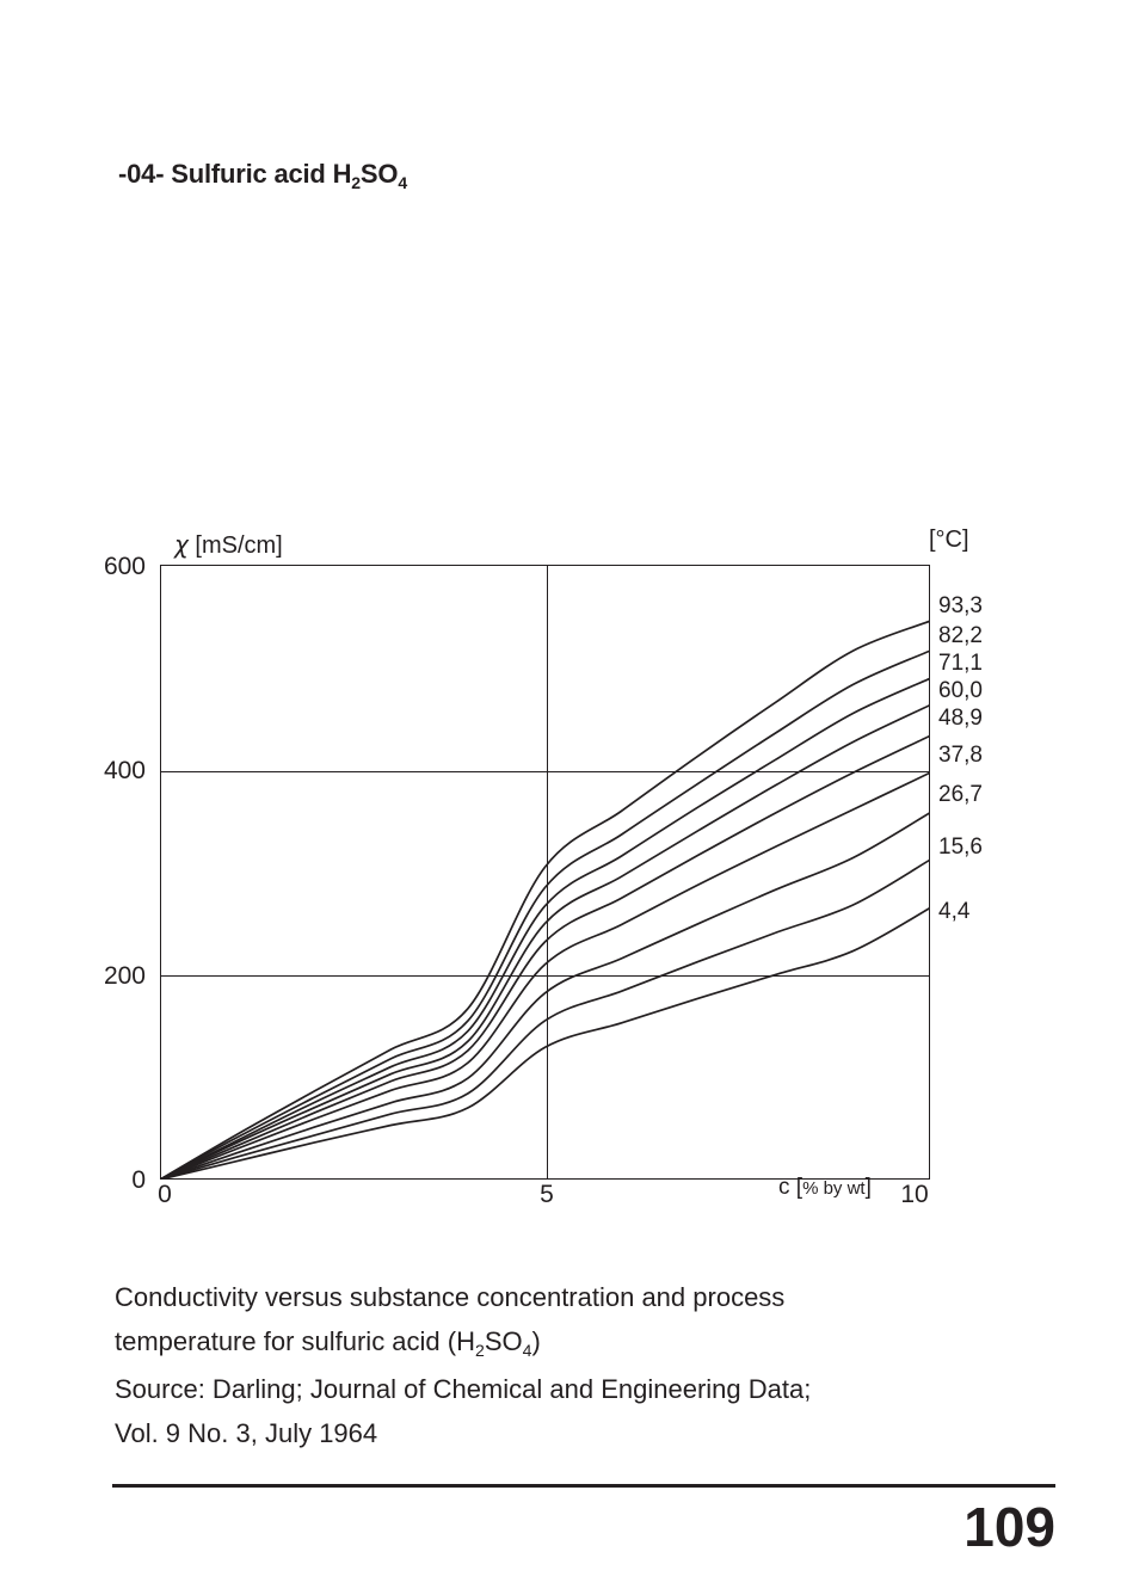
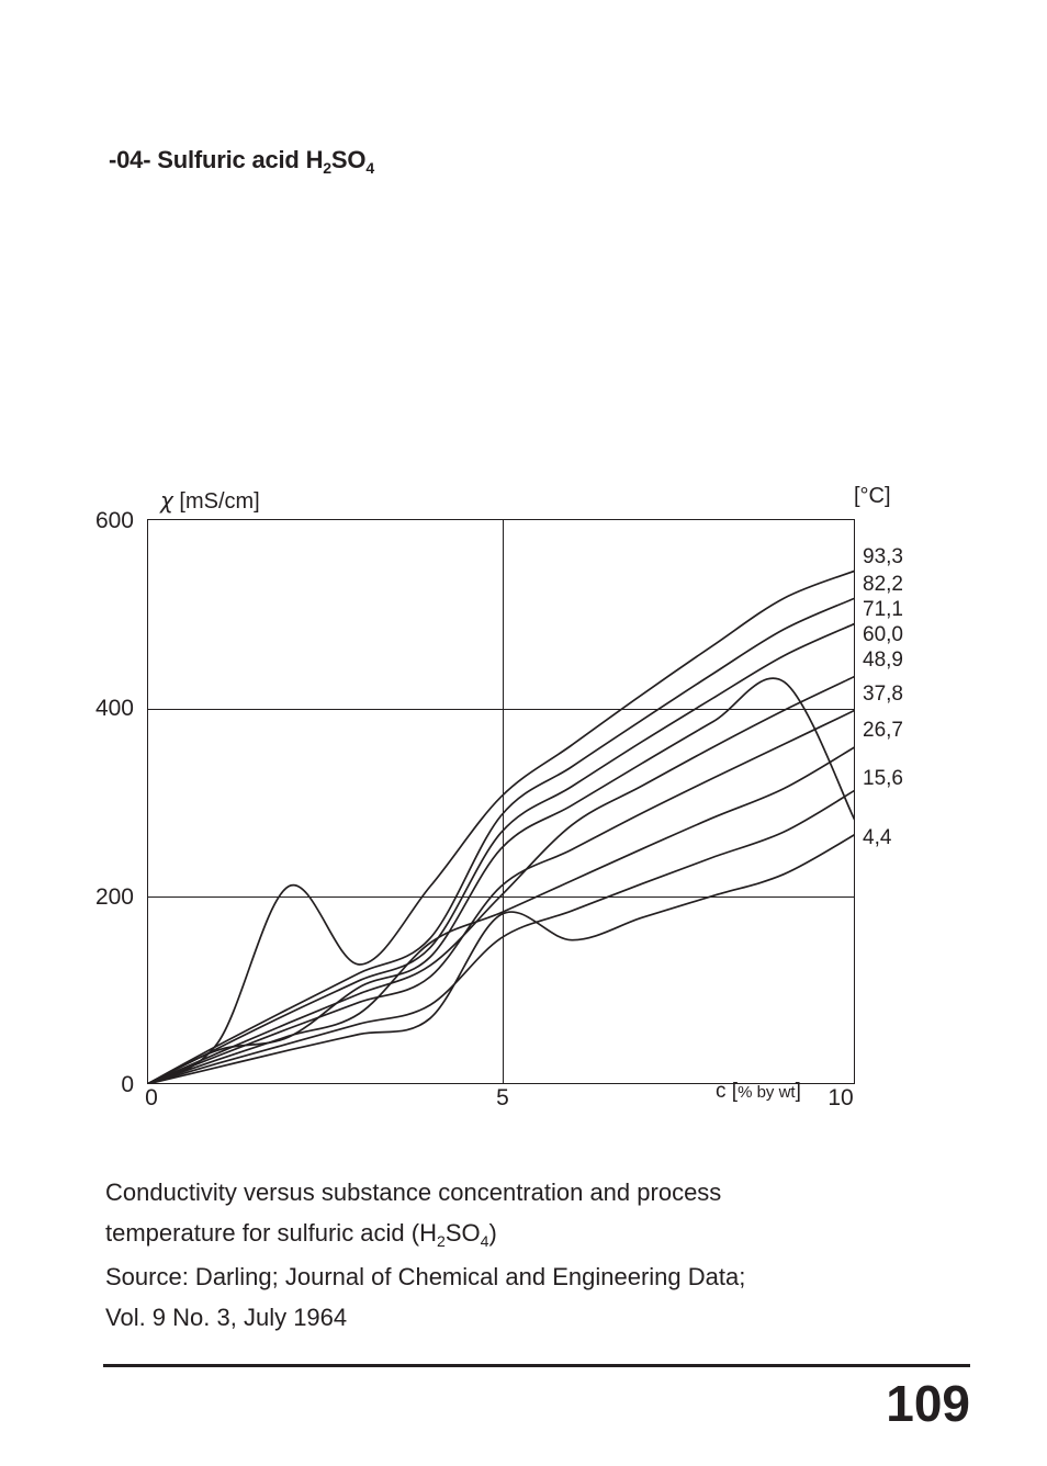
93,3/2: 90 -> 210
60,0/2: 70 -> 50
93,3/4: 170 -> 210
26,7/4: 100 -> 150
48,9/5: 230 -> 200
4,4/5: 130 -> 180
60,0/10: 460 -> 280
